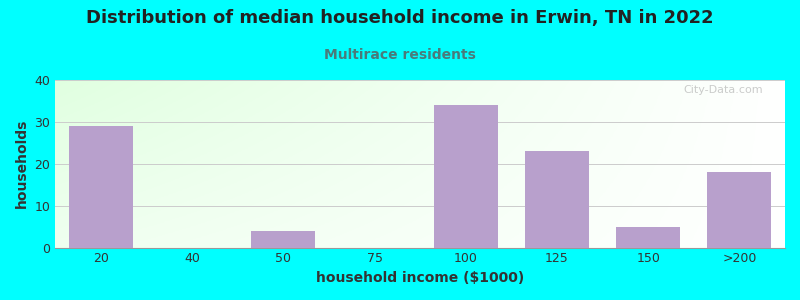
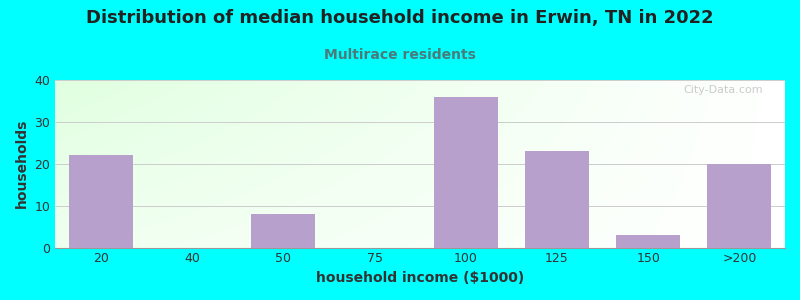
20: 29 -> 22
50: 4 -> 8
100: 34 -> 36
150: 5 -> 3
>200: 18 -> 20
